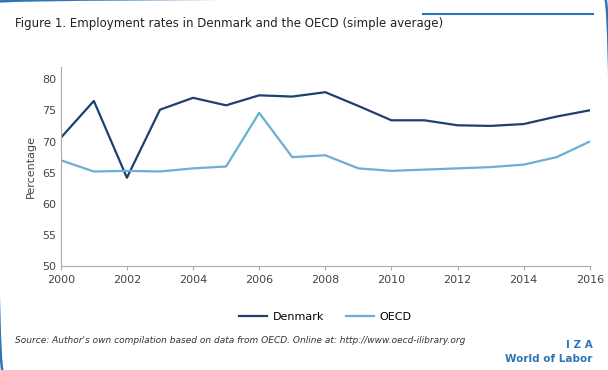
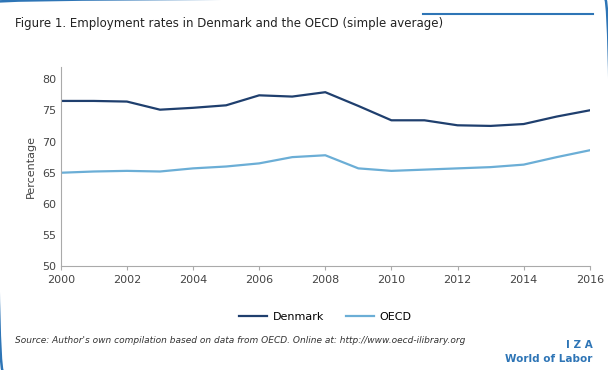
Denmark/2000: 70.6 -> 76.5
OECD/2000: 67.0 -> 65.0
Denmark/2002: 64.2 -> 76.4
Denmark/2004: 77.0 -> 75.4
OECD/2006: 74.6 -> 66.5
OECD/2016: 70.0 -> 68.6
